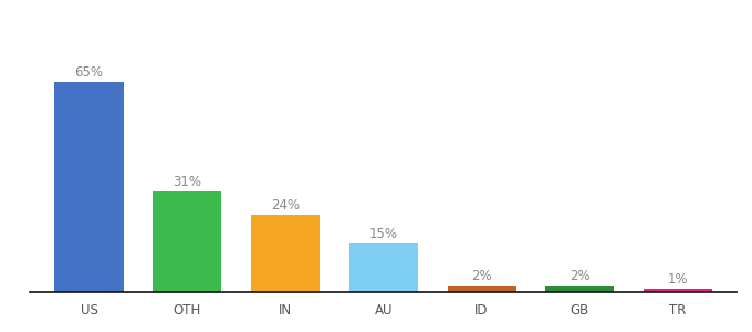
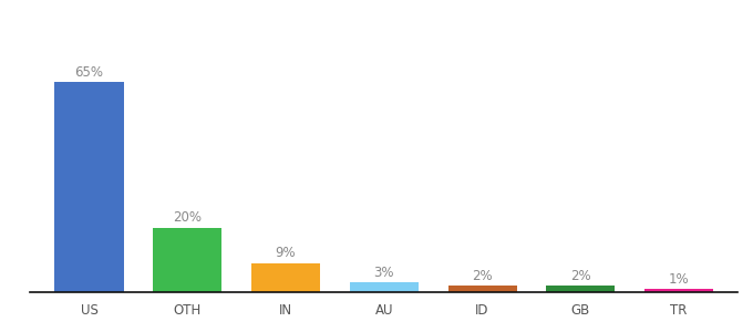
OTH: 31% -> 20%
IN: 24% -> 9%
AU: 15% -> 3%
